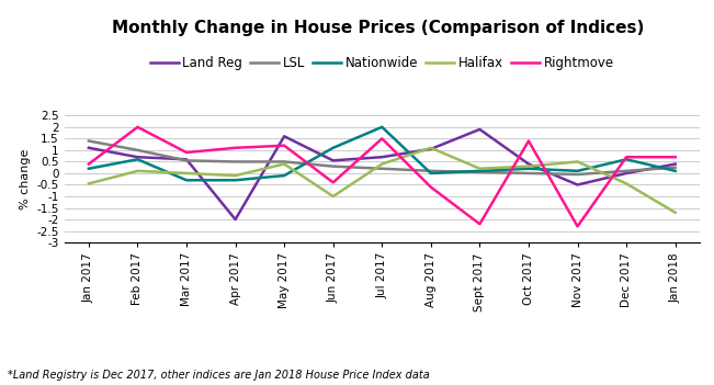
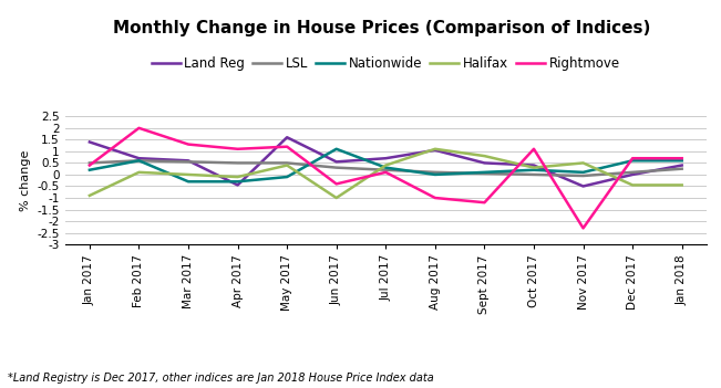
Land Reg/Jan 2017: 1.10 -> 1.40
LSL/Jan 2017: 1.40 -> 0.50
Halifax/Jan 2017: -0.45 -> -0.90
LSL/Feb 2017: 1.00 -> 0.60
Rightmove/Mar 2017: 0.9 -> 1.3
Land Reg/Apr 2017: -2.00 -> -0.45
Nationwide/Jul 2017: 2.0 -> 0.3
Rightmove/Jul 2017: 1.5 -> 0.1
Rightmove/Aug 2017: -0.6 -> -1.0
Land Reg/Sept 2017: 1.90 -> 0.50
Halifax/Sept 2017: 0.20 -> 0.80
Rightmove/Sept 2017: -2.2 -> -1.2
Rightmove/Oct 2017: 1.4 -> 1.1
Nationwide/Jan 2018: 0.1 -> 0.6
Halifax/Jan 2018: -1.70 -> -0.45
